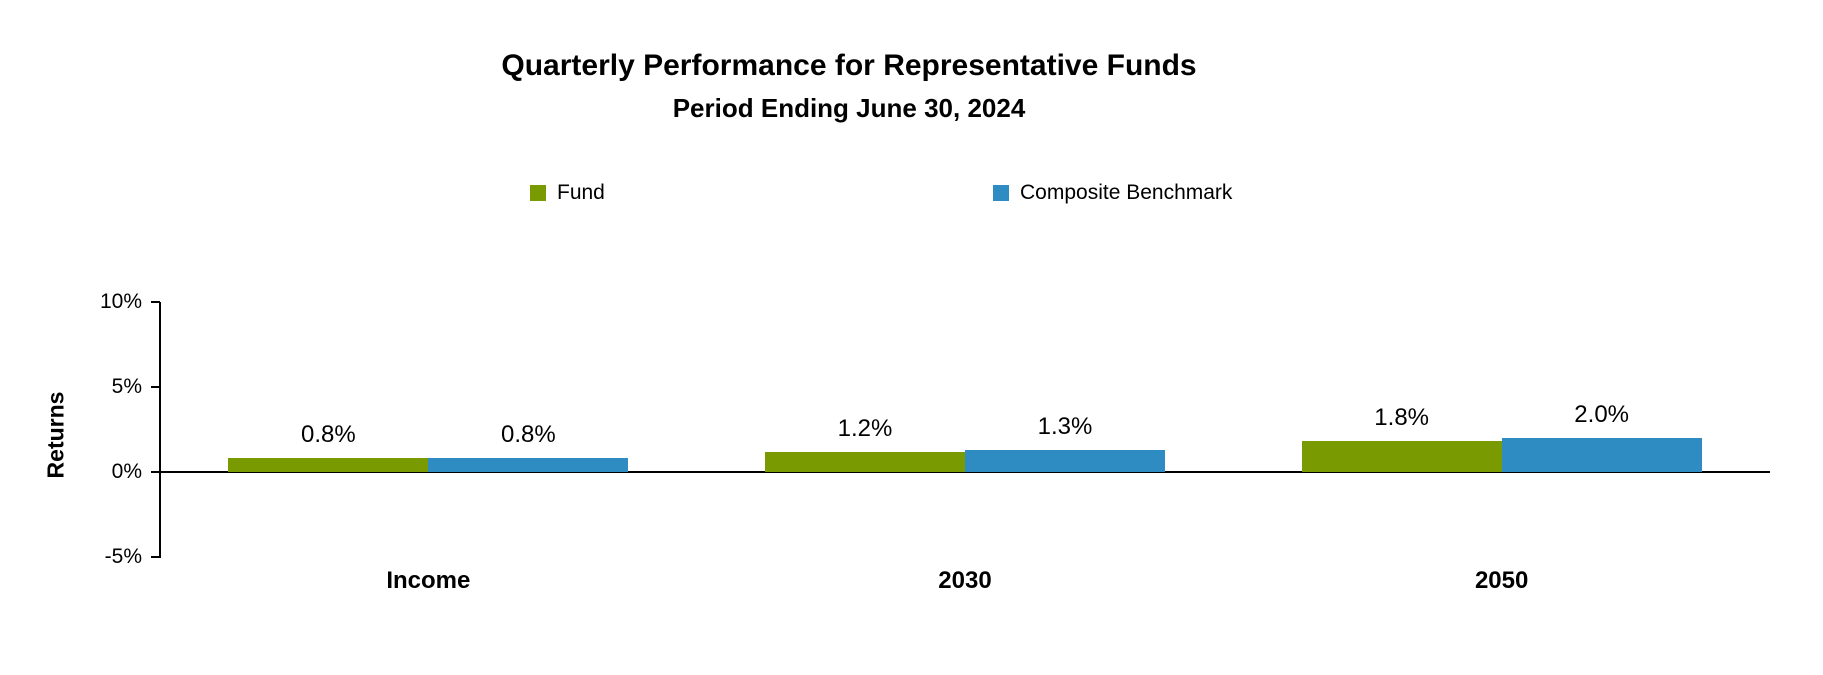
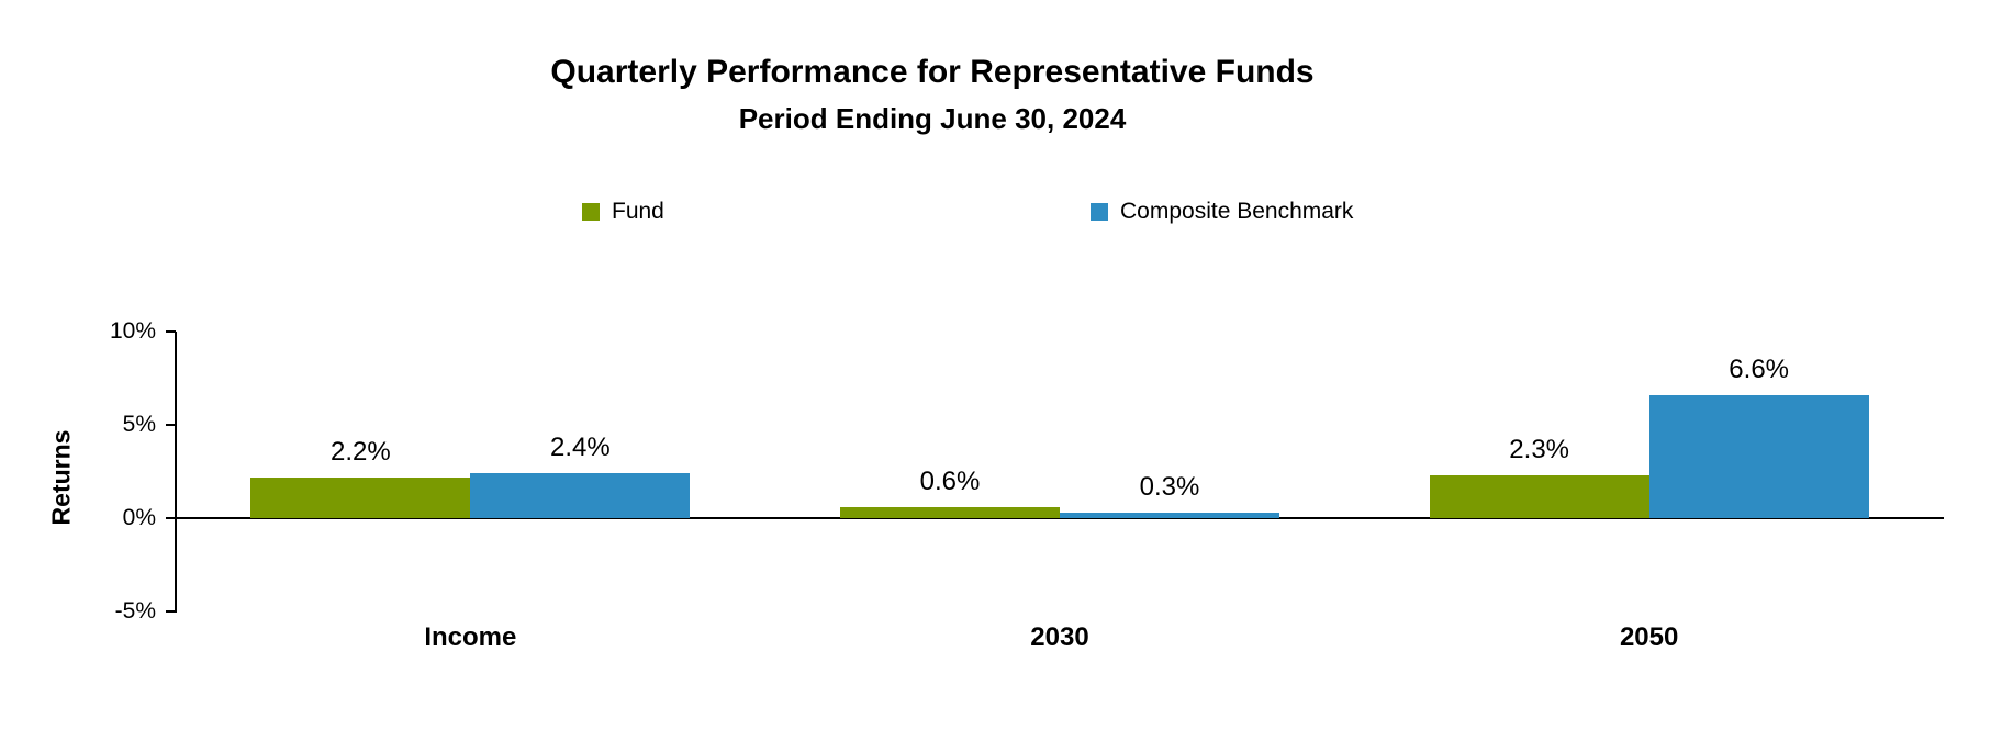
Fund/Income: 0.8% -> 2.2%
Composite Benchmark/Income: 0.8% -> 2.4%
Fund/2030: 1.2% -> 0.6%
Composite Benchmark/2030: 1.3% -> 0.3%
Fund/2050: 1.8% -> 2.3%
Composite Benchmark/2050: 2.0% -> 6.6%
